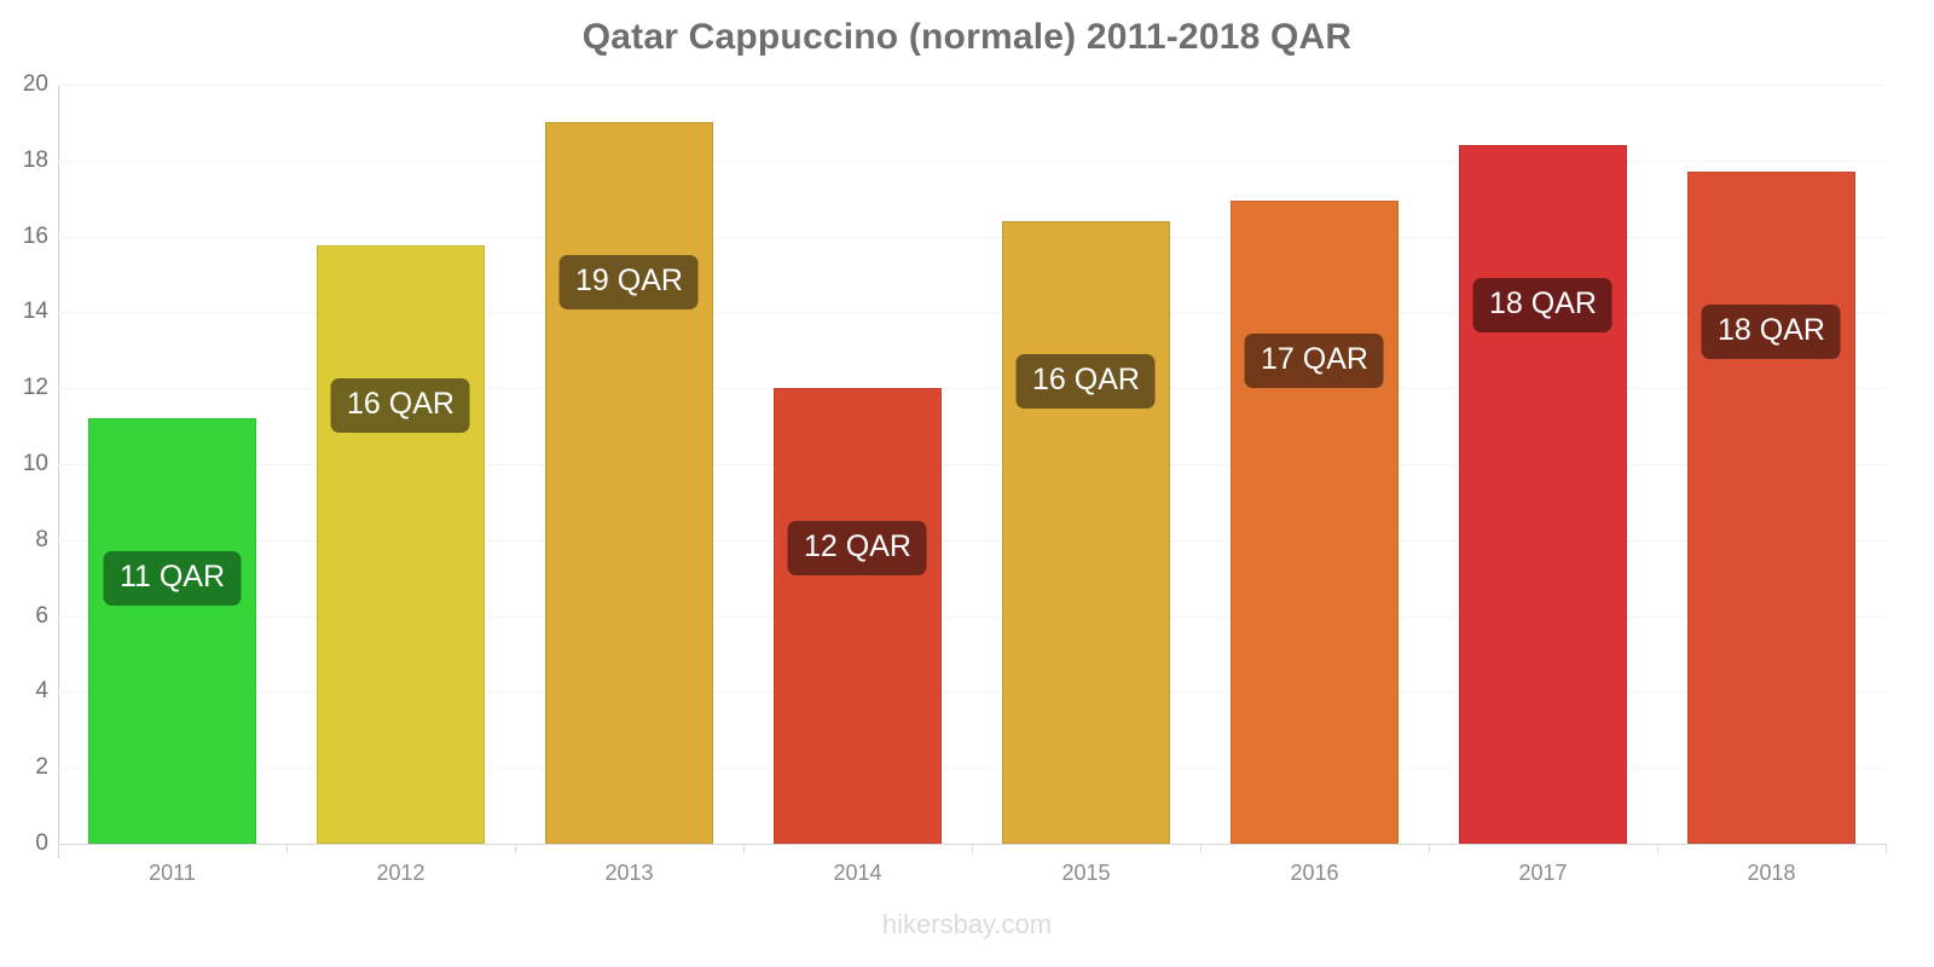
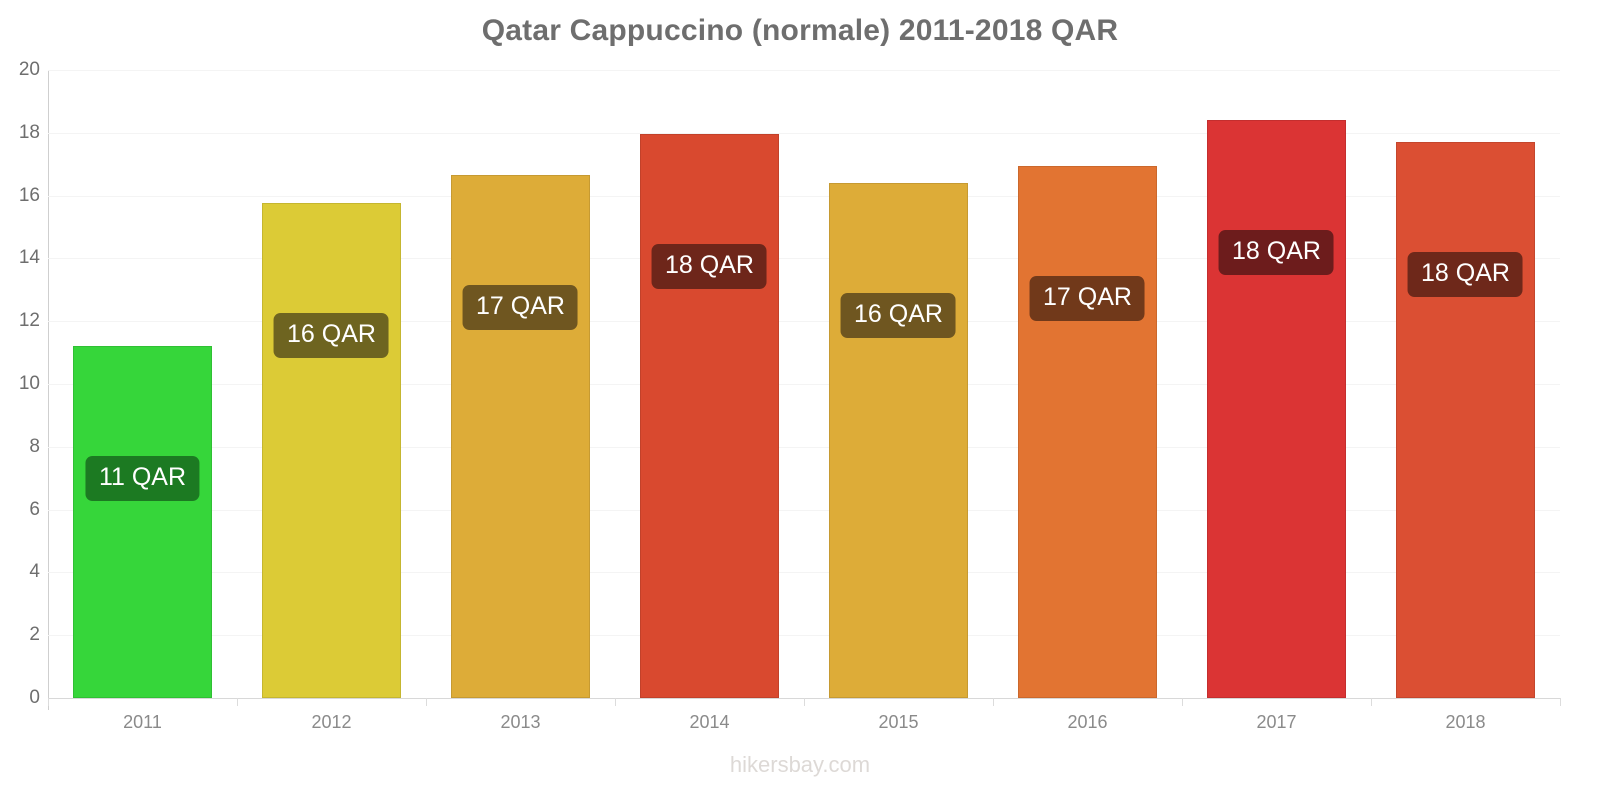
2013: 19 -> 17
2014: 12 -> 18
